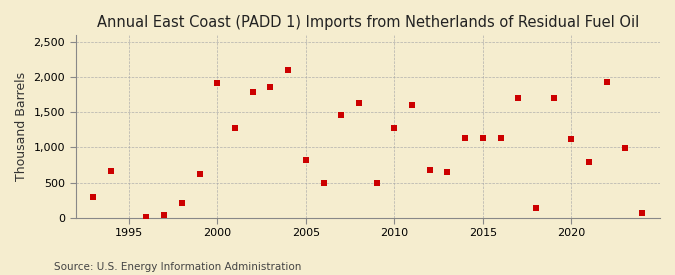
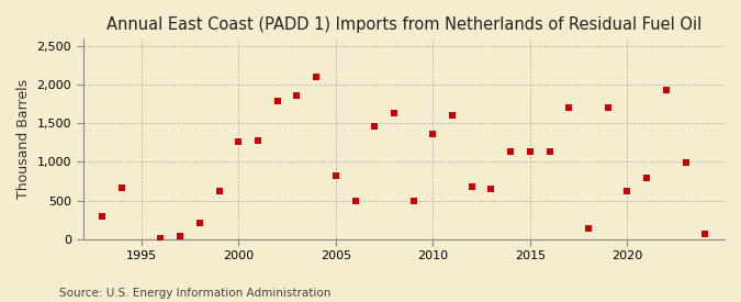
2000: 1,920 -> 1,260
2010: 1,280 -> 1,370
2020: 1,120 -> 620
